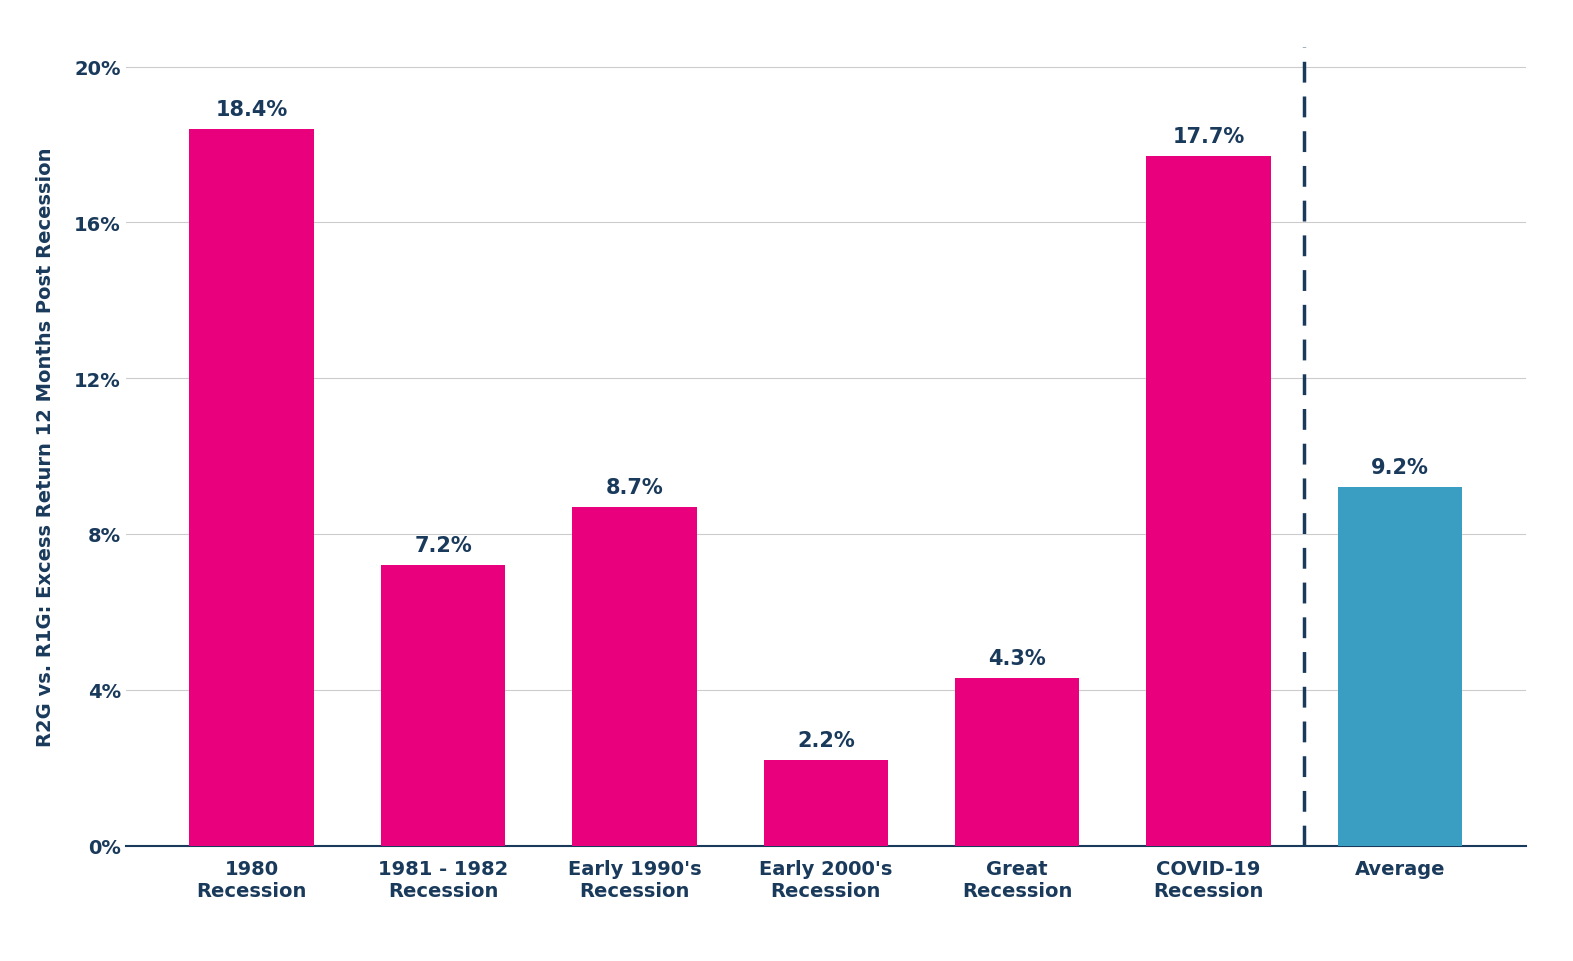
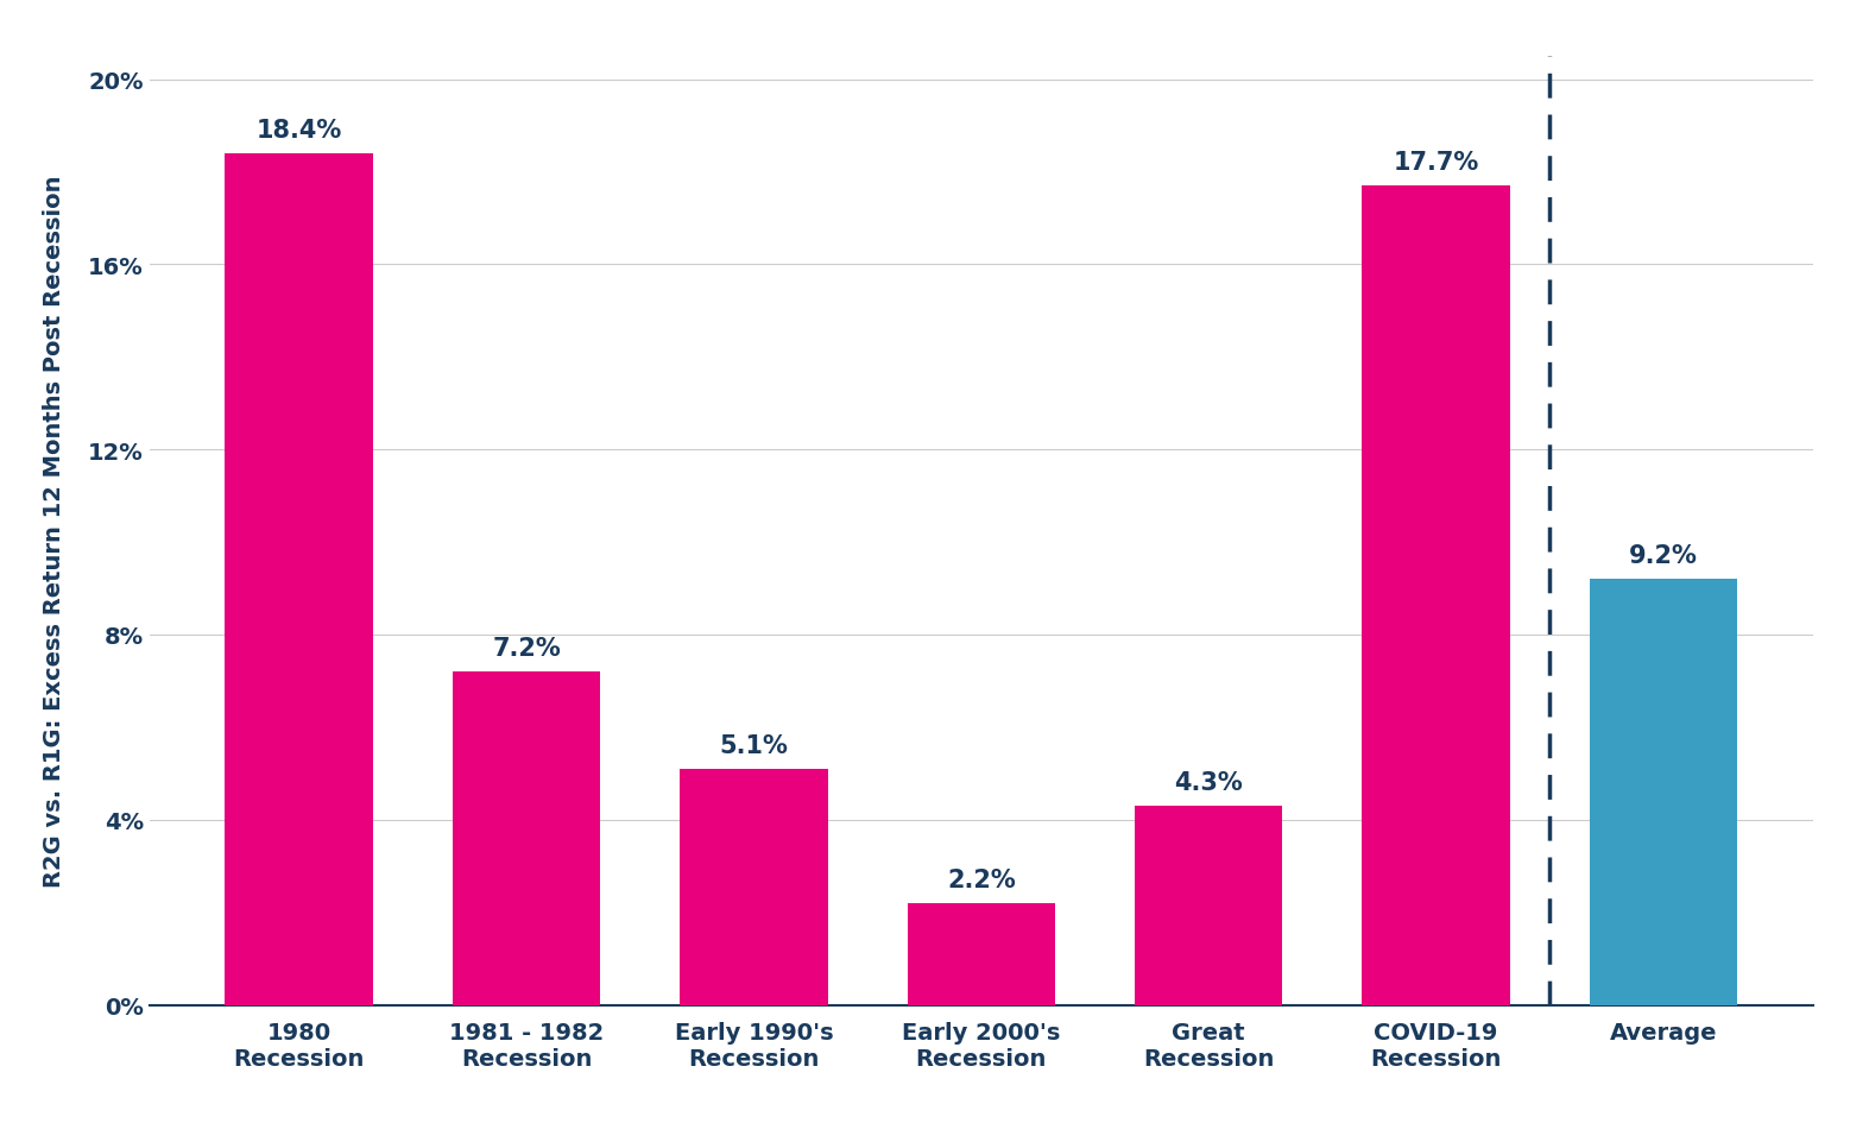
Early 1990's Recession: 8.7% -> 5.1%
